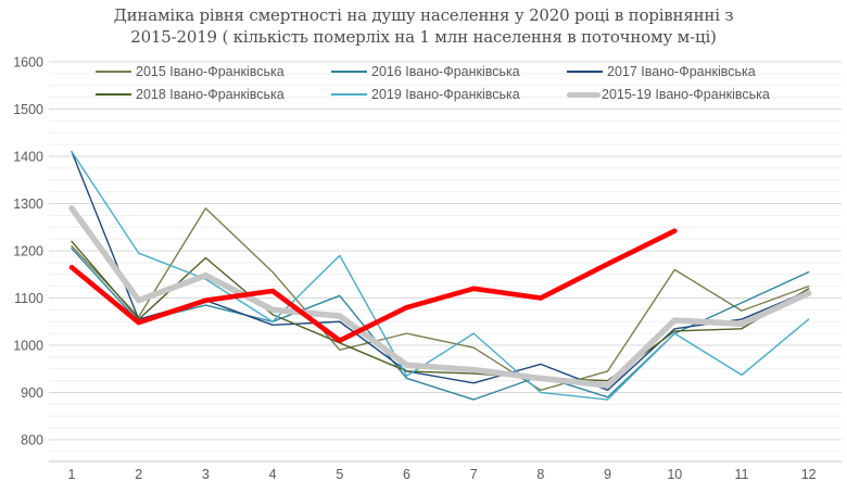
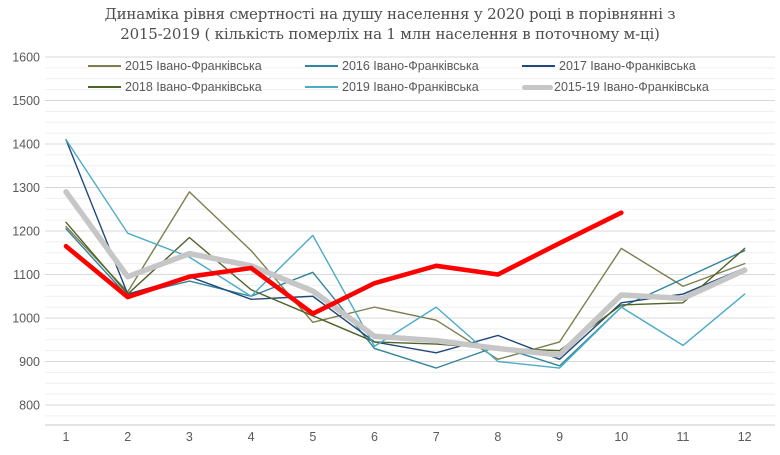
2015-19 Івано-Франківська/4: 1080 -> 1120
2018 Івано-Франківська/12: 1120 -> 1160
